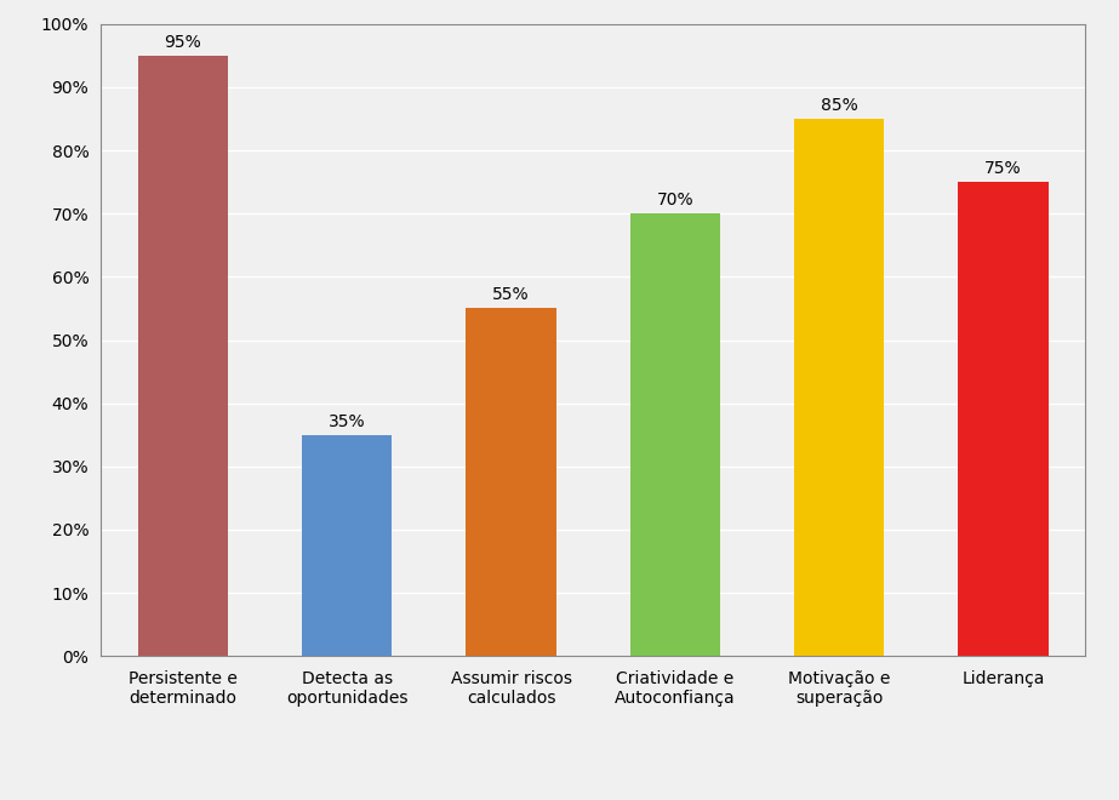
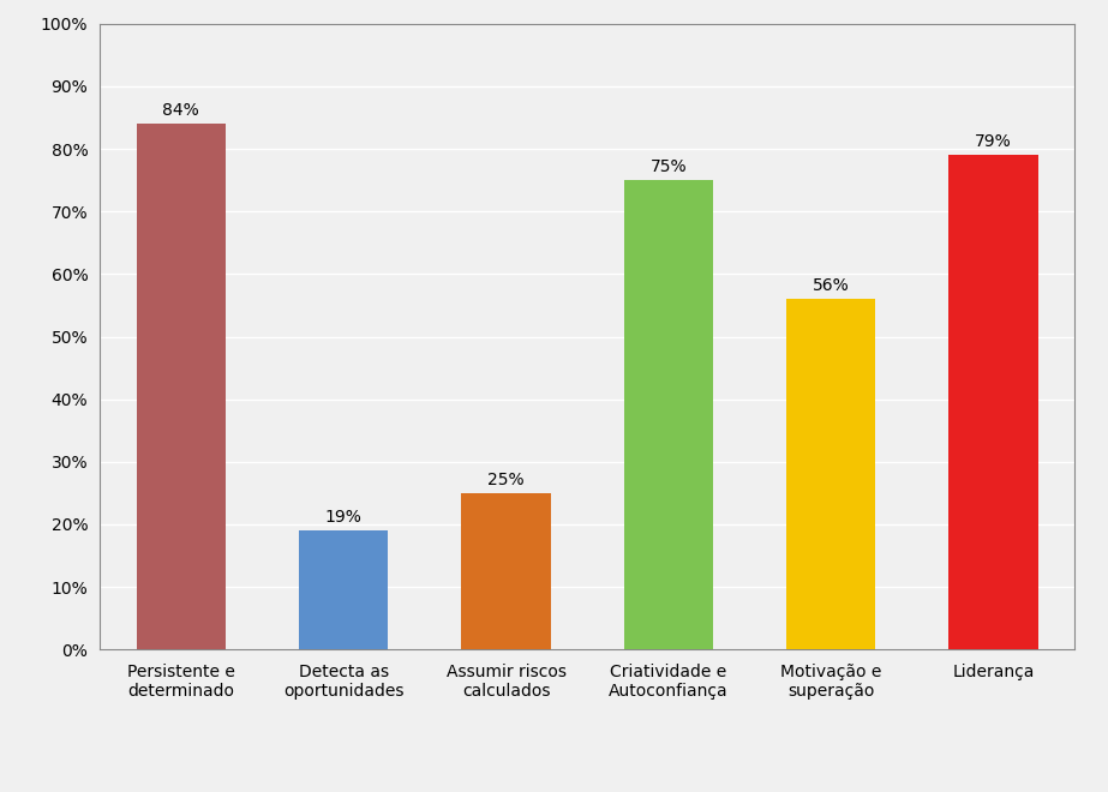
Persistente e determinado: 95% -> 84%
Detecta as oportunidades: 35% -> 19%
Assumir riscos calculados: 55% -> 25%
Criatividade e Autoconfiança: 70% -> 75%
Motivação e superação: 85% -> 56%
Liderança: 75% -> 79%
